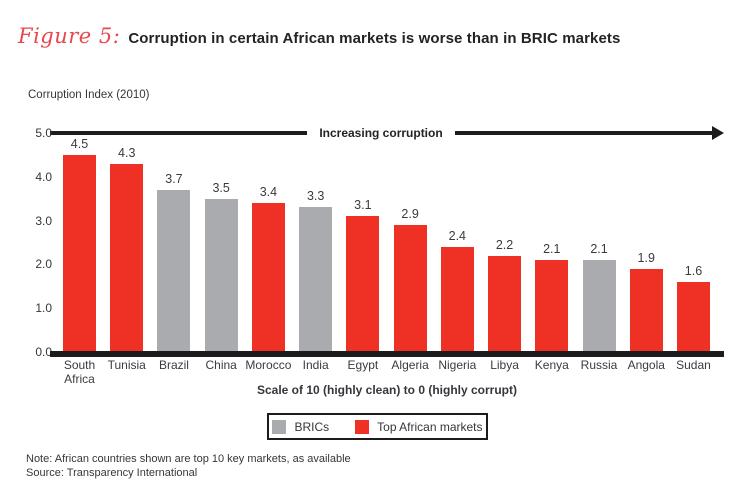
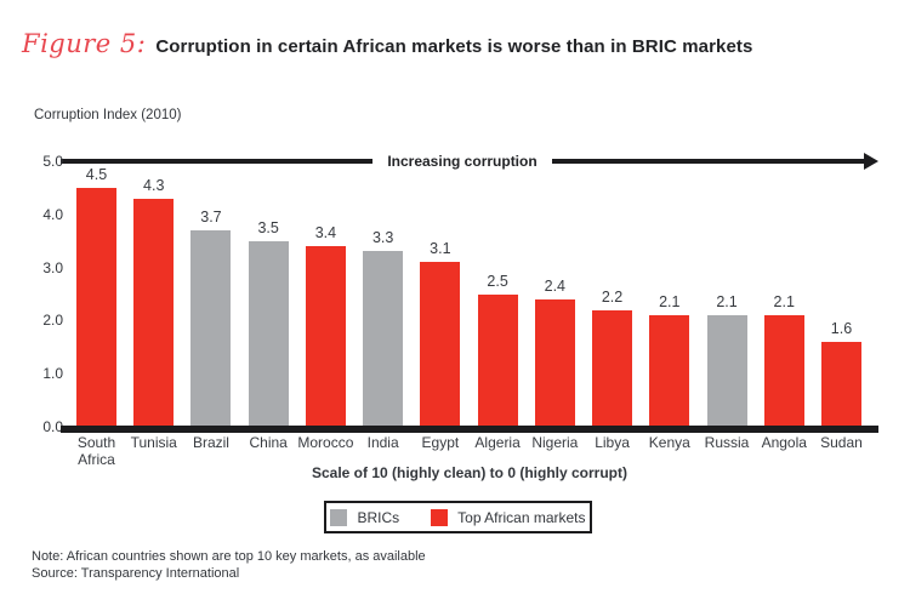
Algeria: 2.9 -> 2.5
Angola: 1.9 -> 2.1
